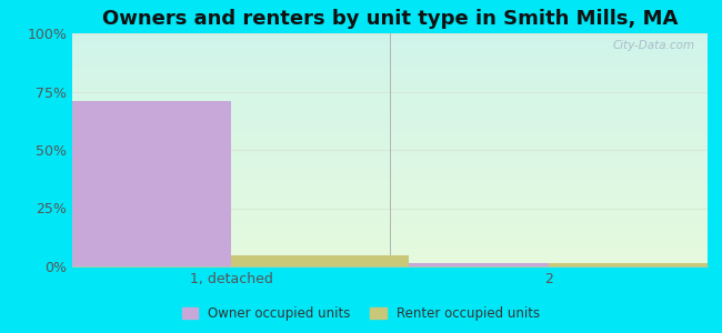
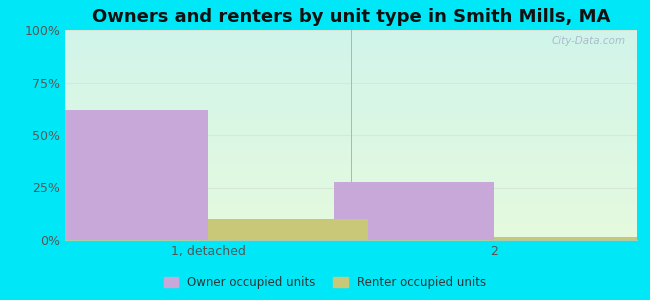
Owner occupied units/1, detached: 71.0% -> 62.0%
Renter occupied units/1, detached: 5.0% -> 10.0%
Owner occupied units/2: 1.5% -> 27.5%
